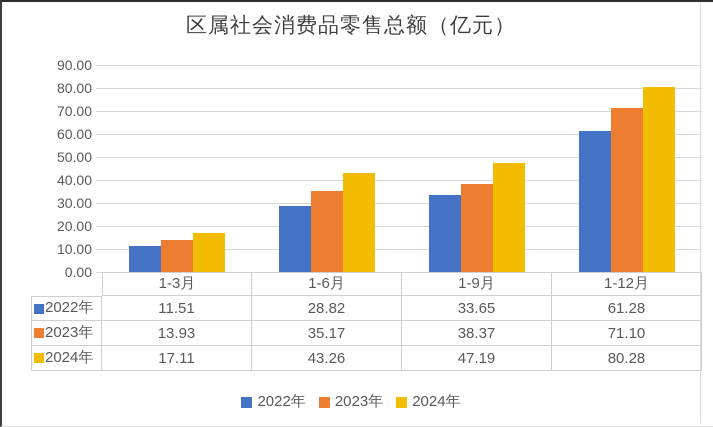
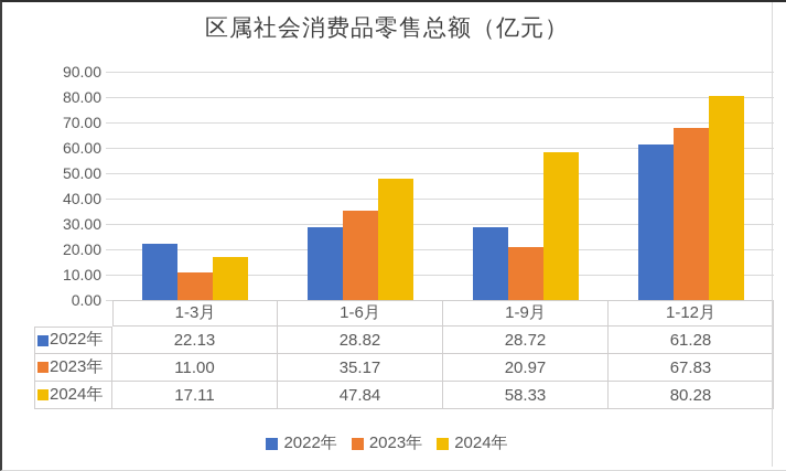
2022年/1-3月: 11.51 -> 22.13
2023年/1-3月: 13.93 -> 11.00
2024年/1-6月: 43.26 -> 47.84
2022年/1-9月: 33.65 -> 28.72
2023年/1-9月: 38.37 -> 20.97
2024年/1-9月: 47.19 -> 58.33
2023年/1-12月: 71.10 -> 67.83
